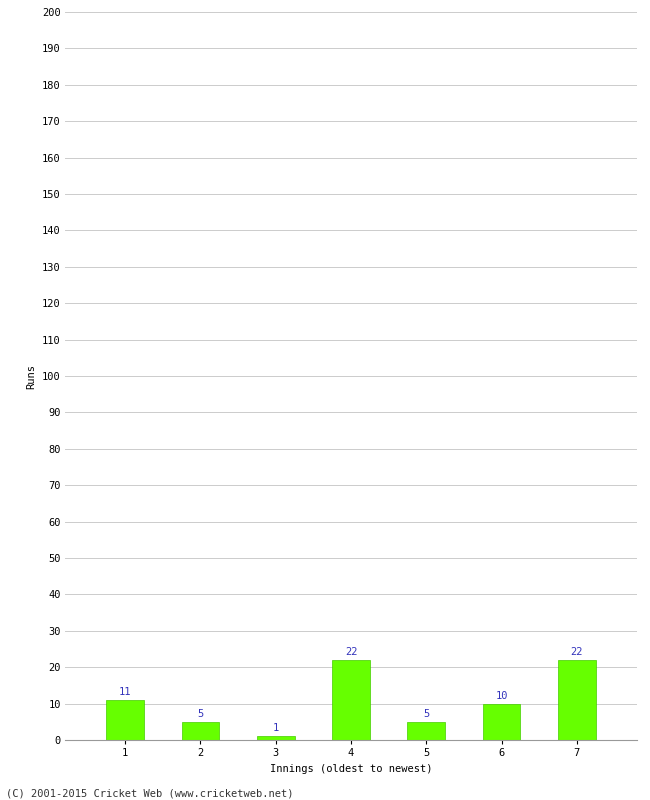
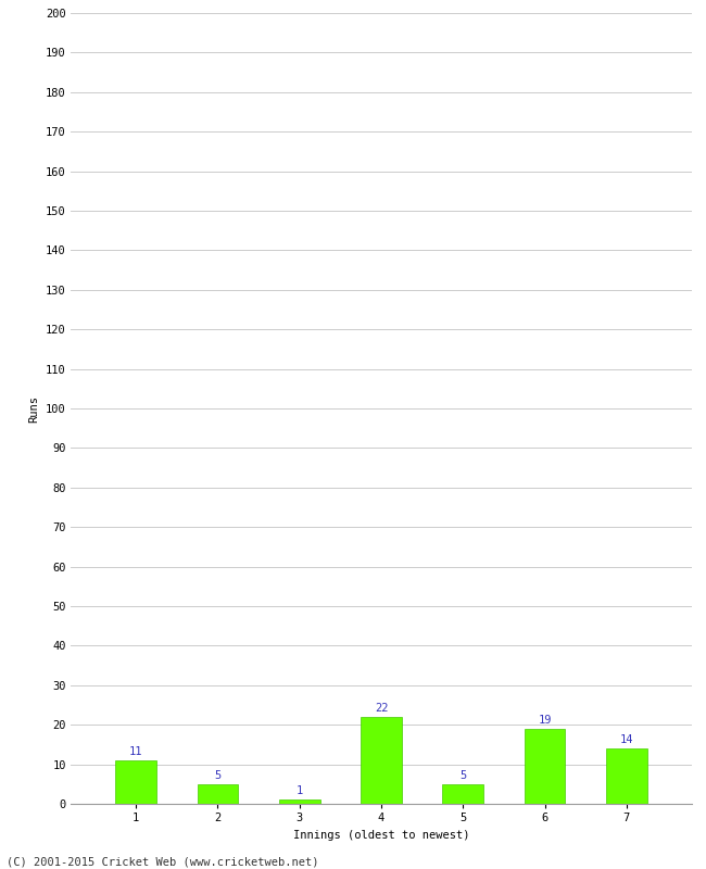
6: 10 -> 19
7: 22 -> 14
